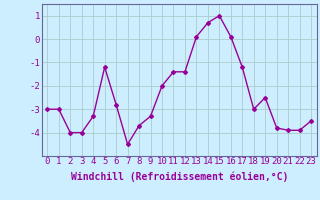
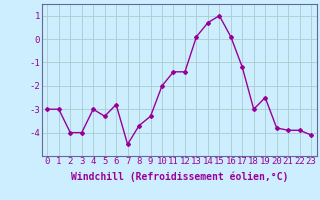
4: -3.3 -> -3.0
5: -1.2 -> -3.3
23: -3.5 -> -4.1
